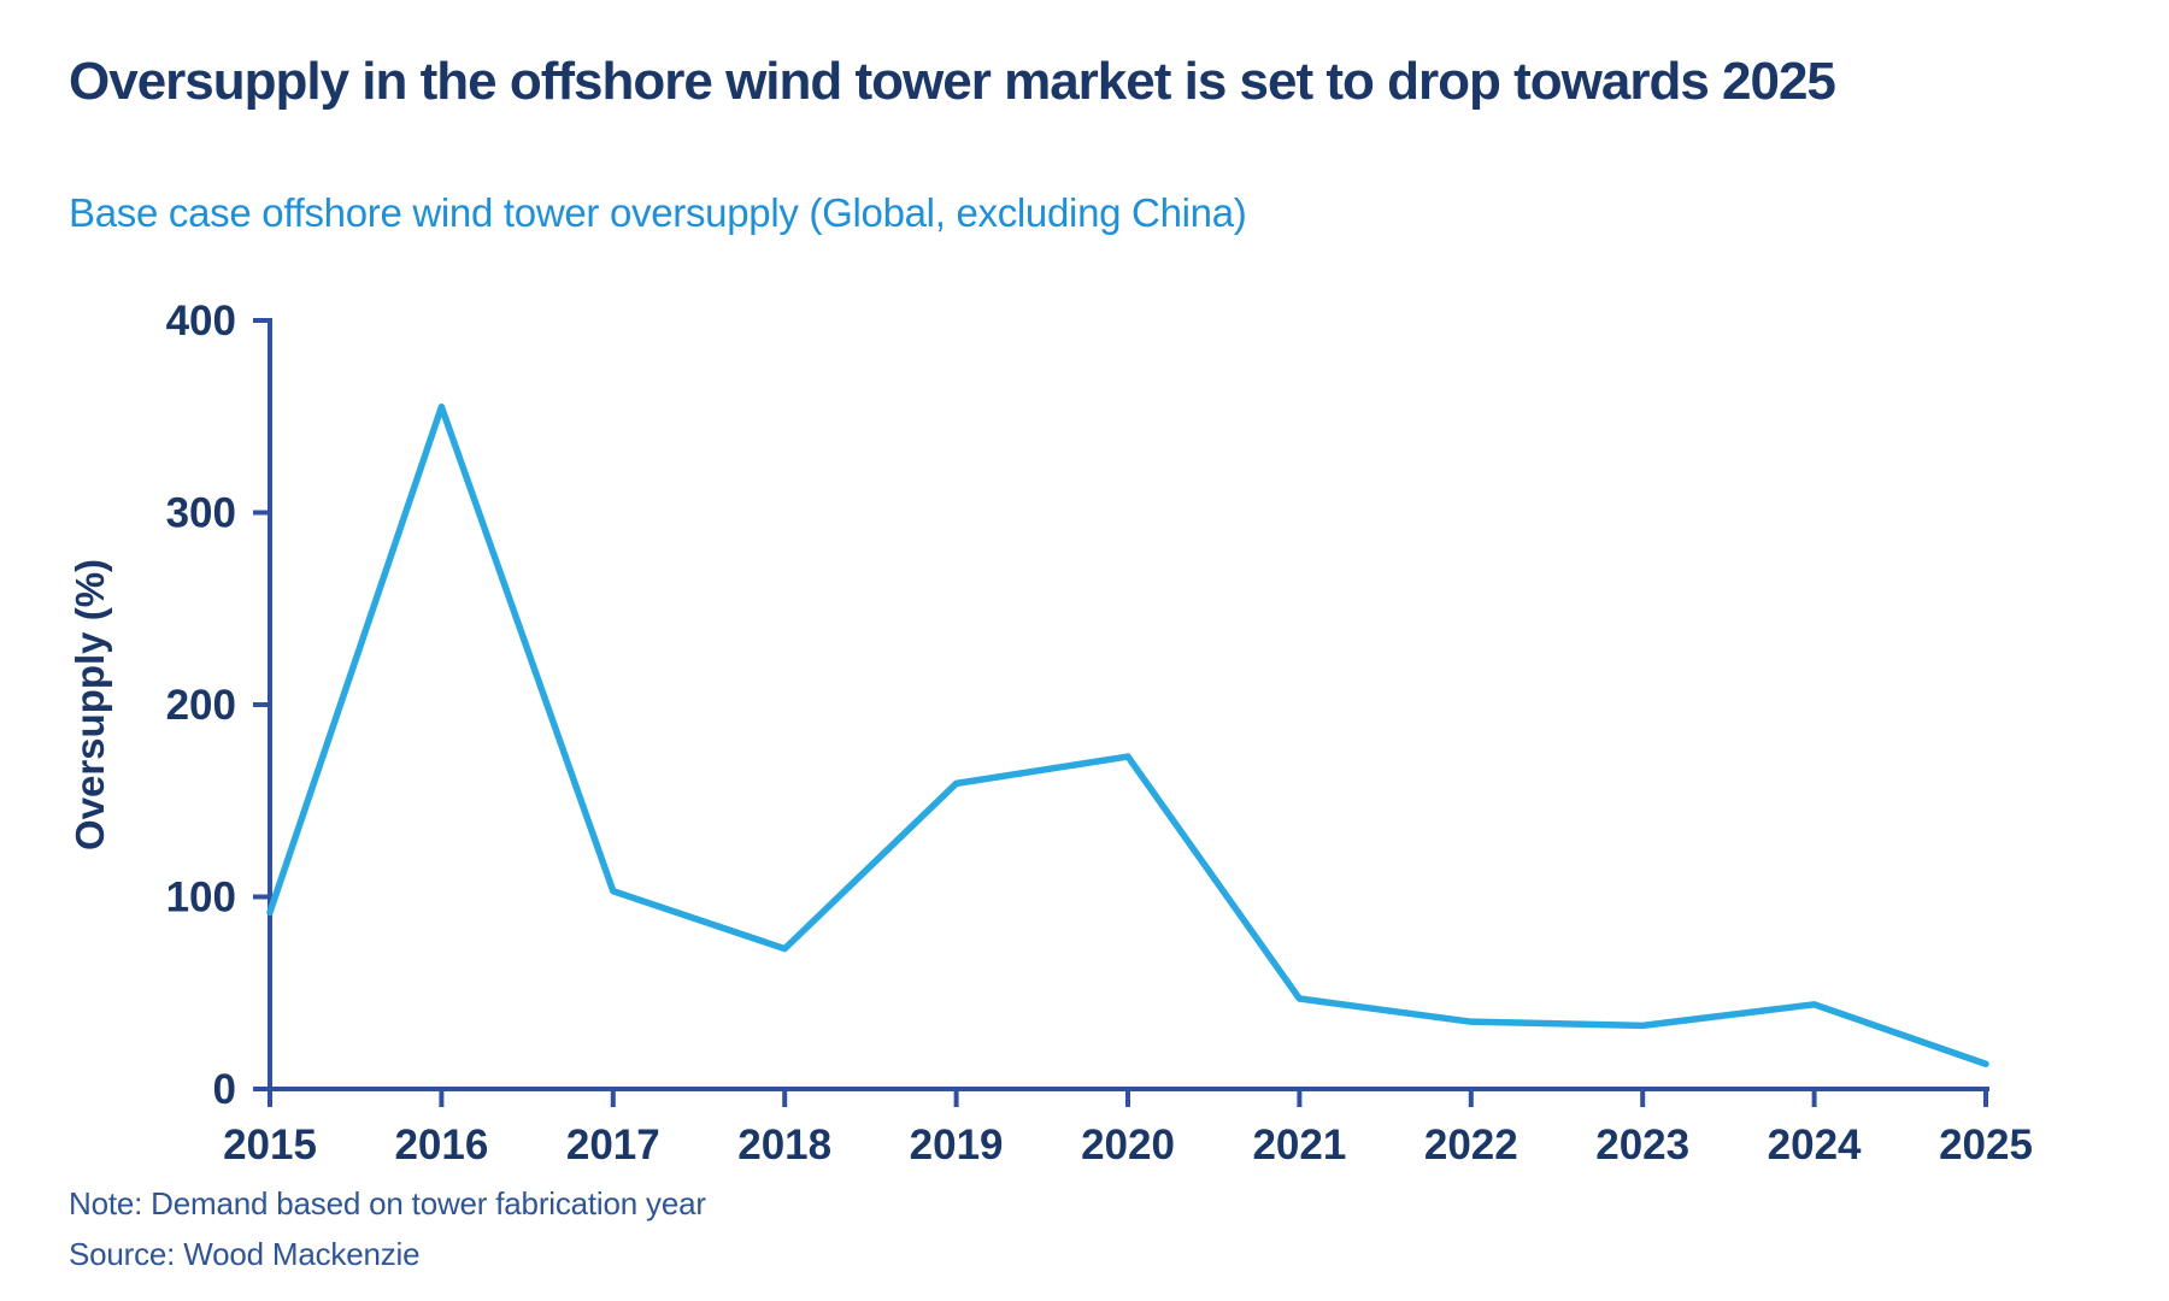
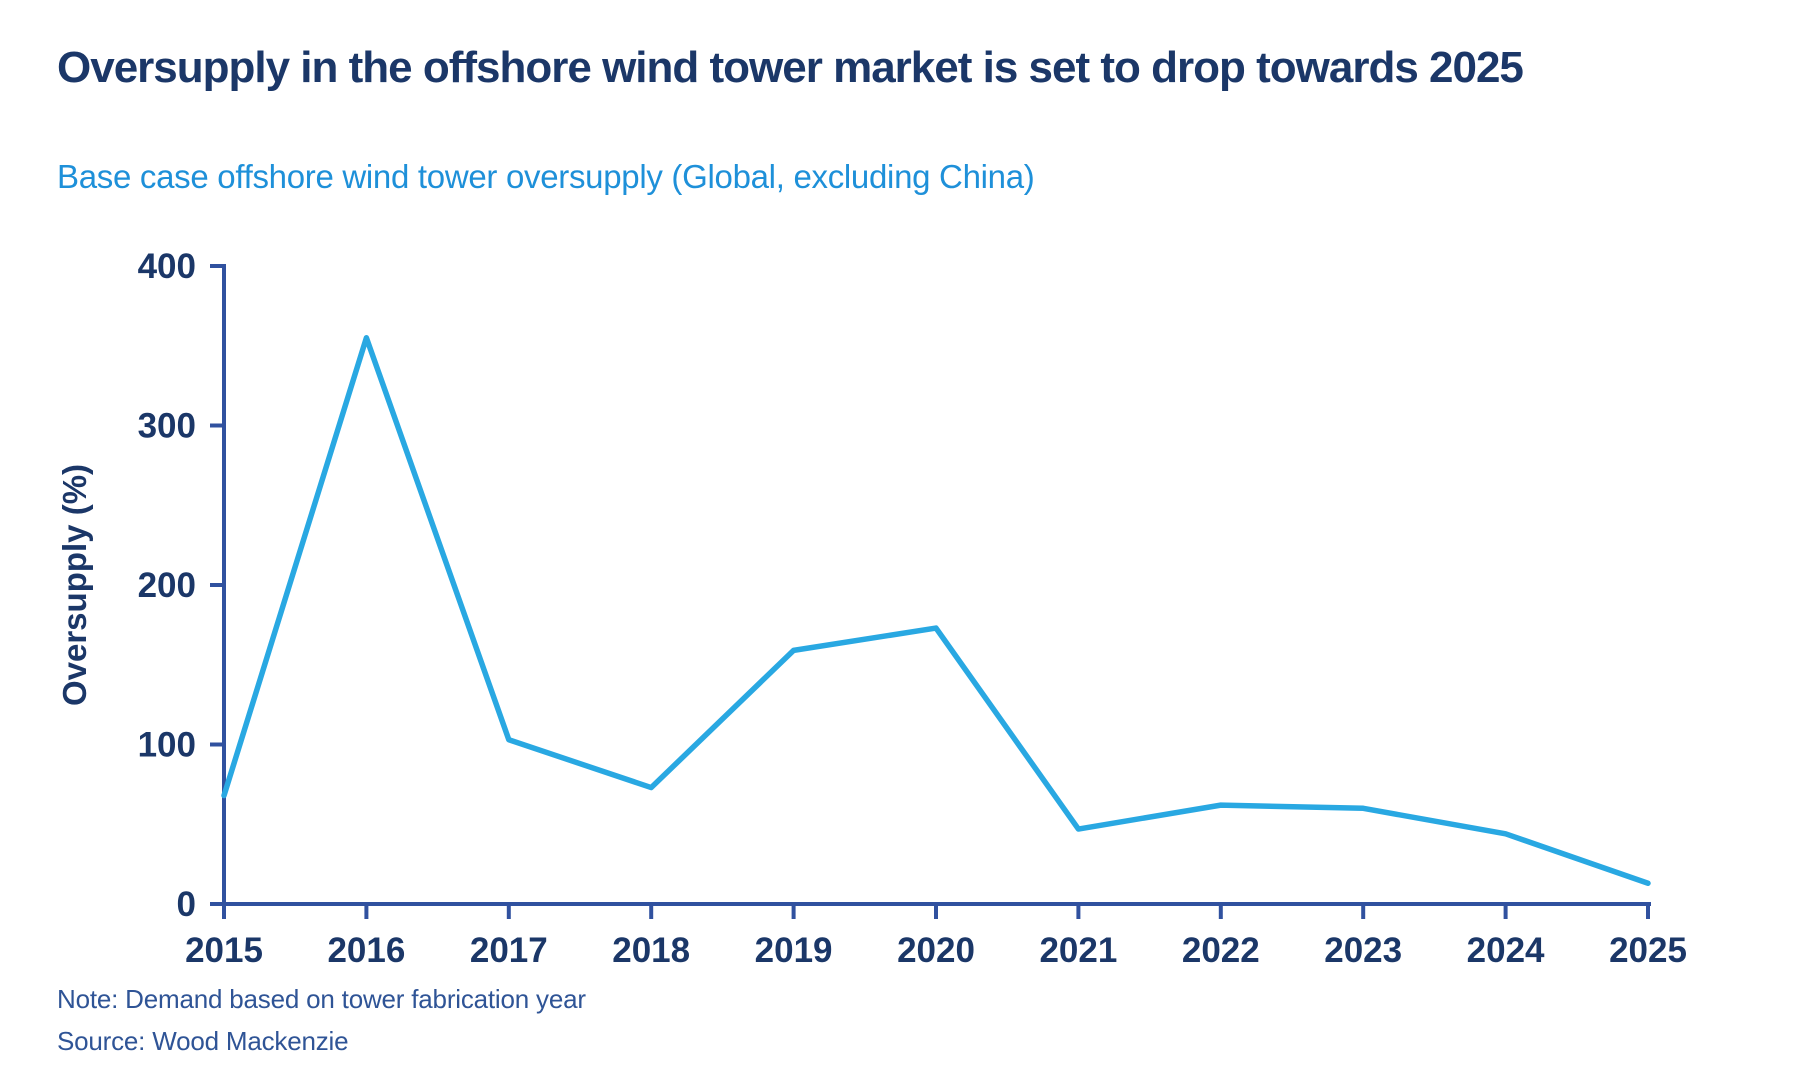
2015: 92 -> 68
2022: 35 -> 62
2023: 33 -> 60
